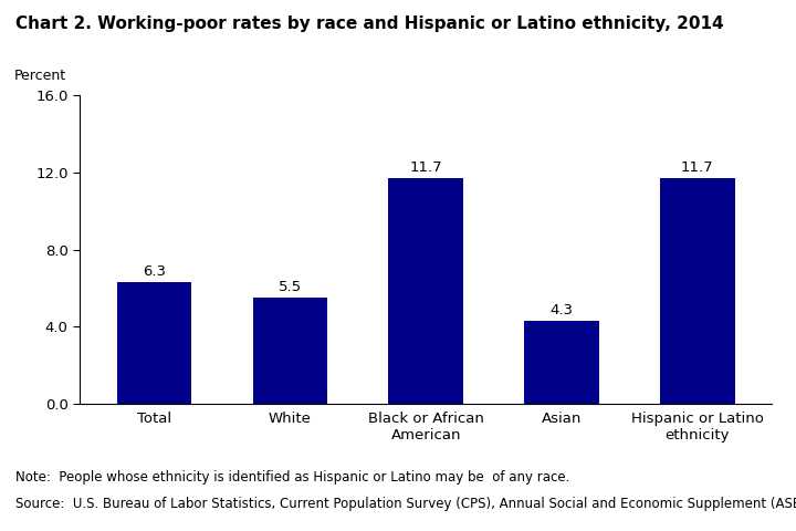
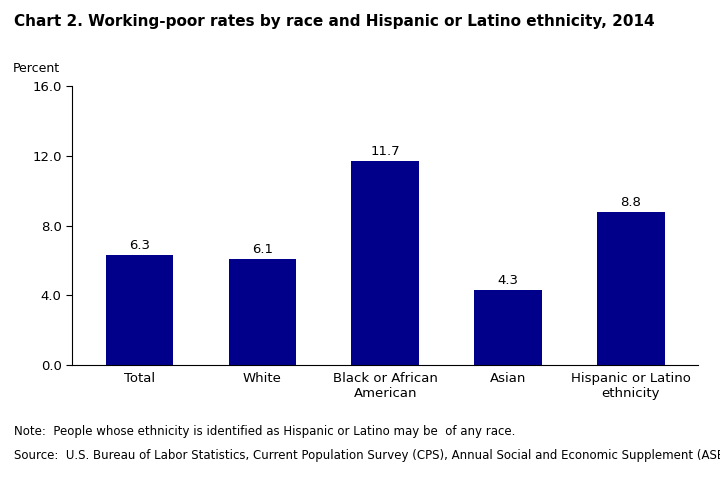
White: 5.5 -> 6.1
Hispanic or Latino ethnicity: 11.7 -> 8.8
